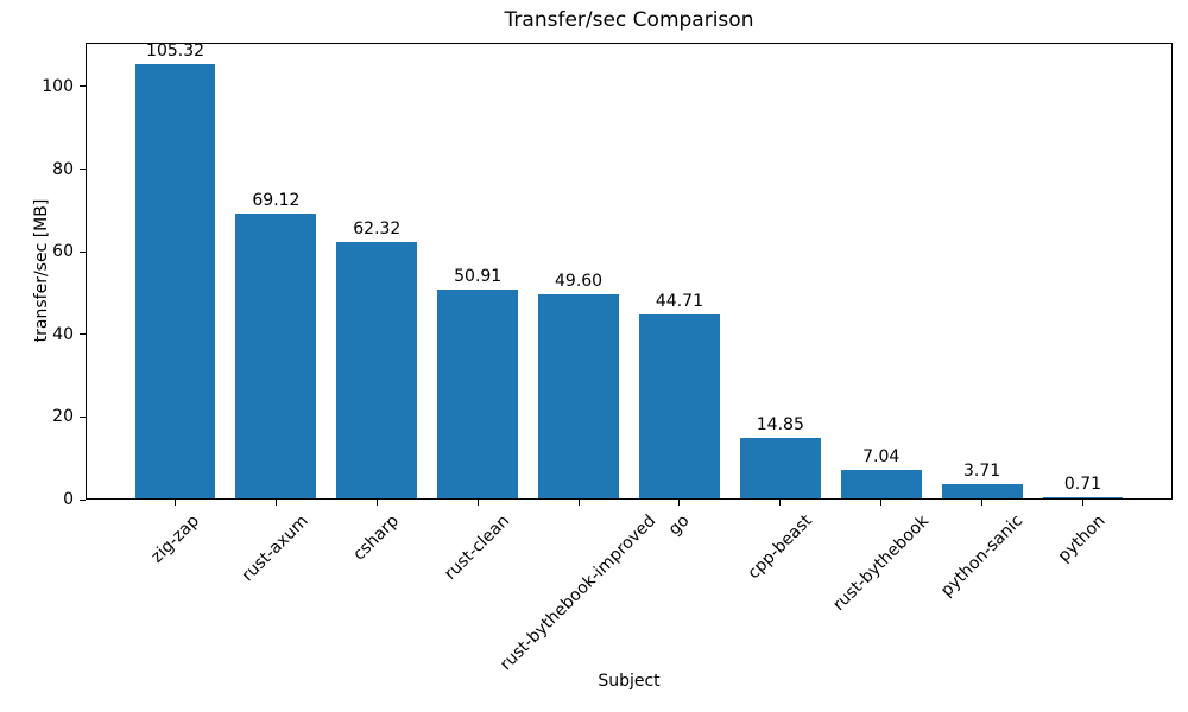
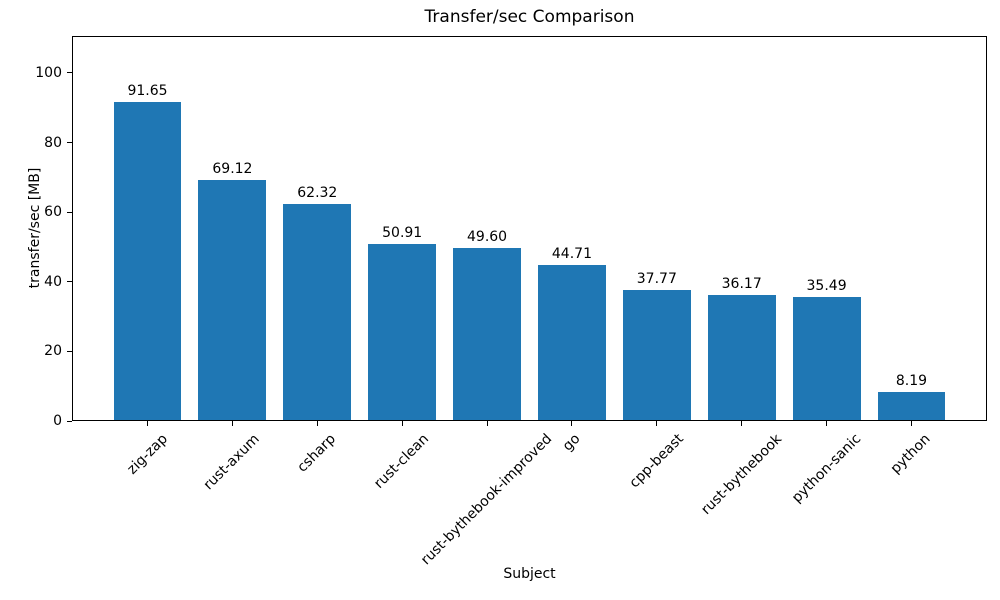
zig-zap: 105.32 -> 91.65
cpp-beast: 14.85 -> 37.77
rust-bythebook: 7.04 -> 36.17
python-sanic: 3.71 -> 35.49
python: 0.71 -> 8.19
